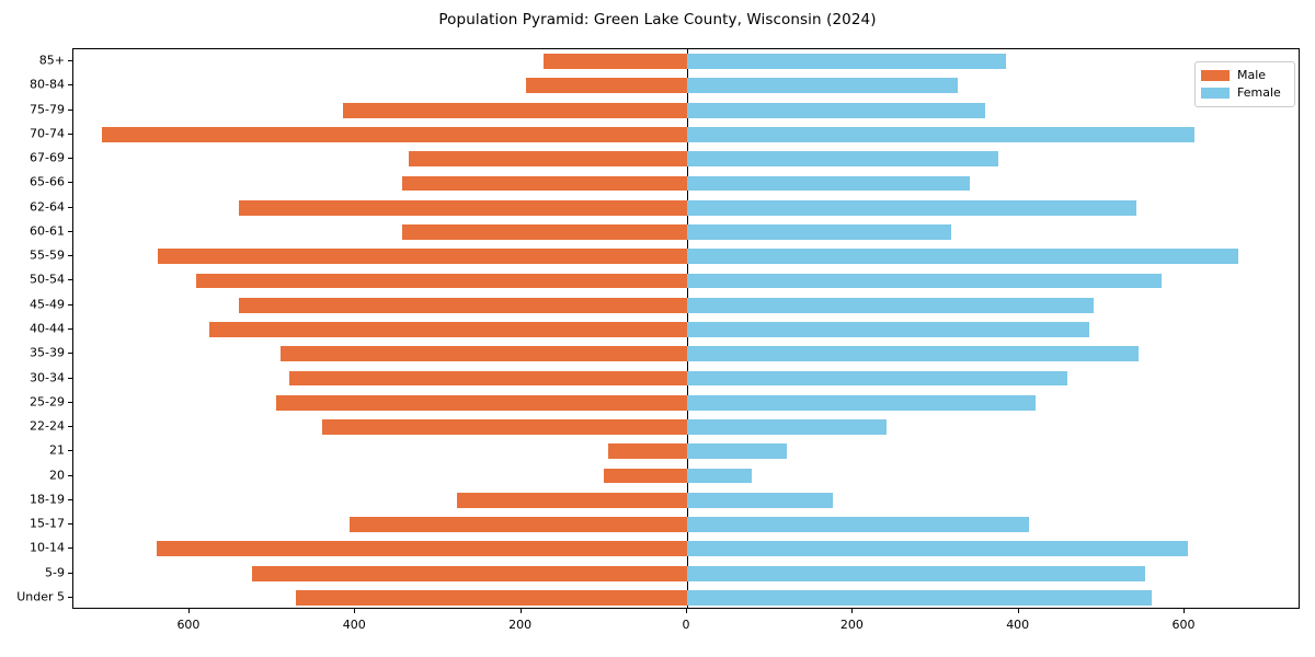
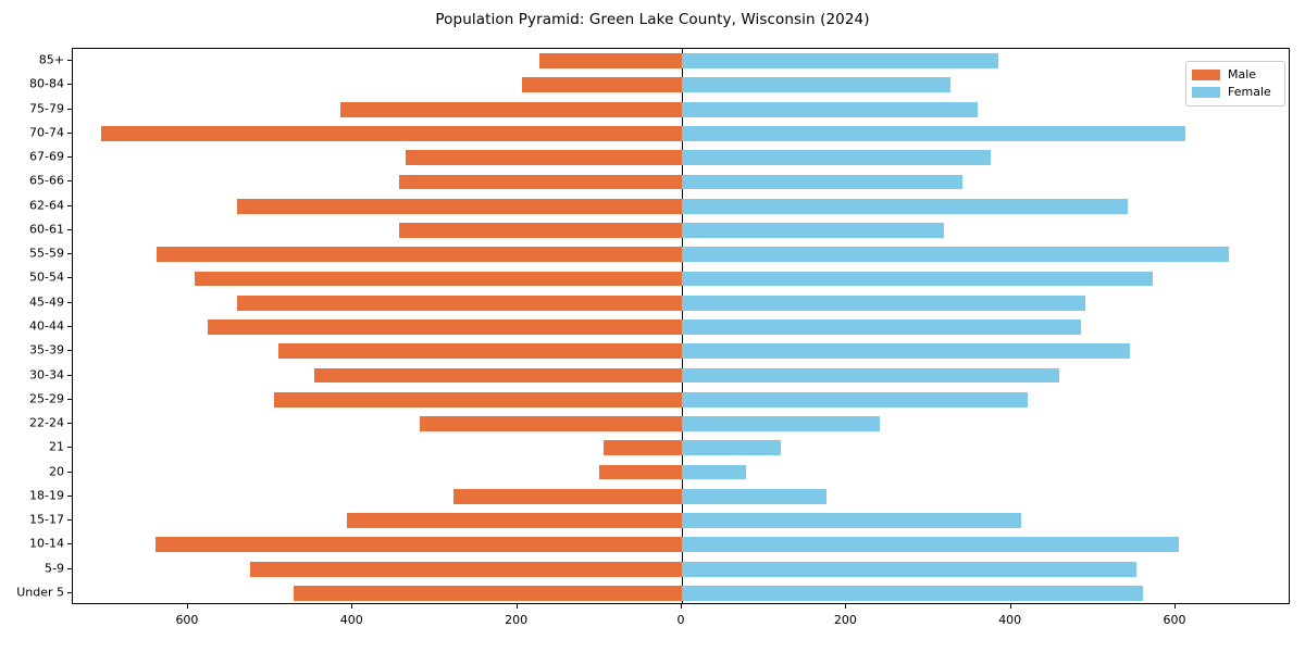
Male/30-34: 480 -> 450
Male/22-24: 440 -> 320
